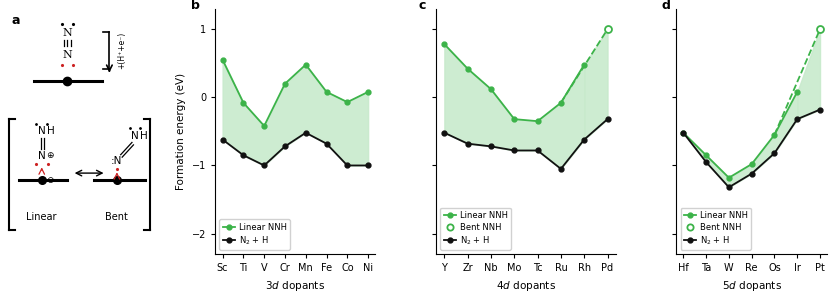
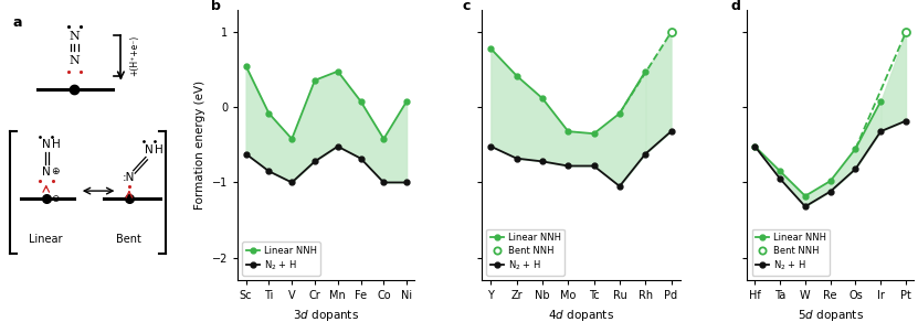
Linear NNH/Cr: 0.20 -> 0.36
Linear NNH/Co: -0.07 -> -0.42
